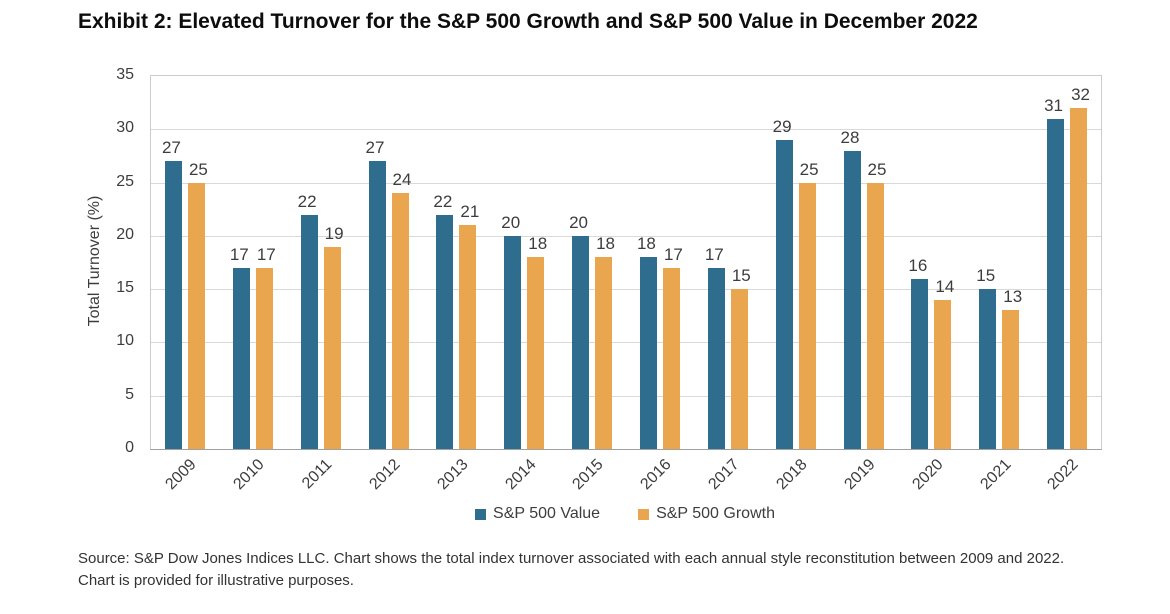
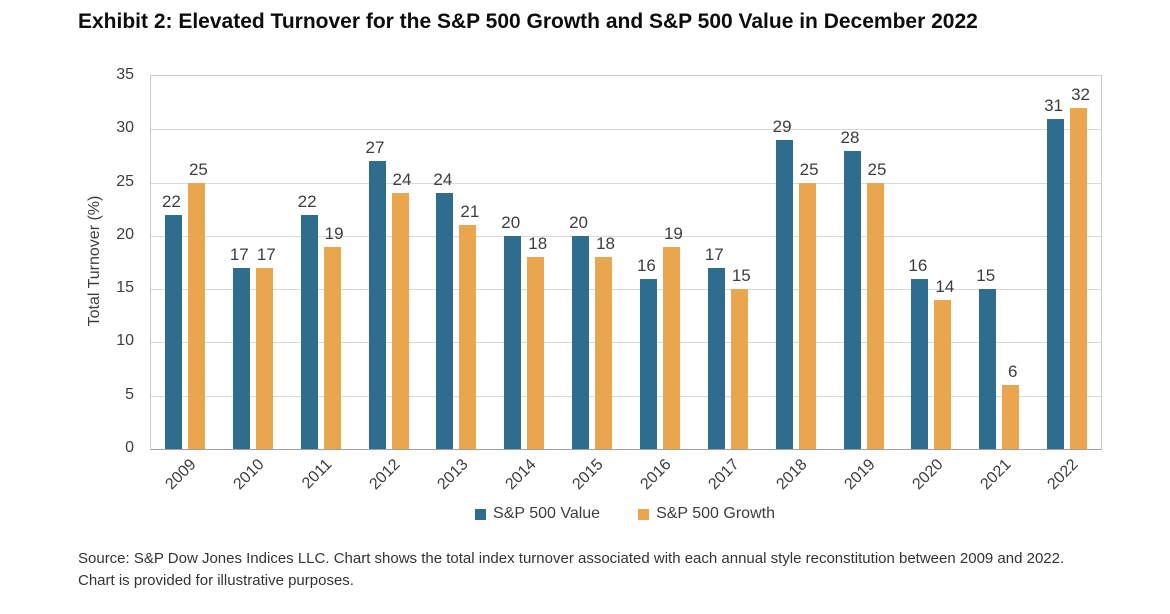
S&P 500 Value/2009: 27 -> 22
S&P 500 Value/2013: 22 -> 24
S&P 500 Value/2016: 18 -> 16
S&P 500 Growth/2016: 17 -> 19
S&P 500 Growth/2021: 13 -> 6
